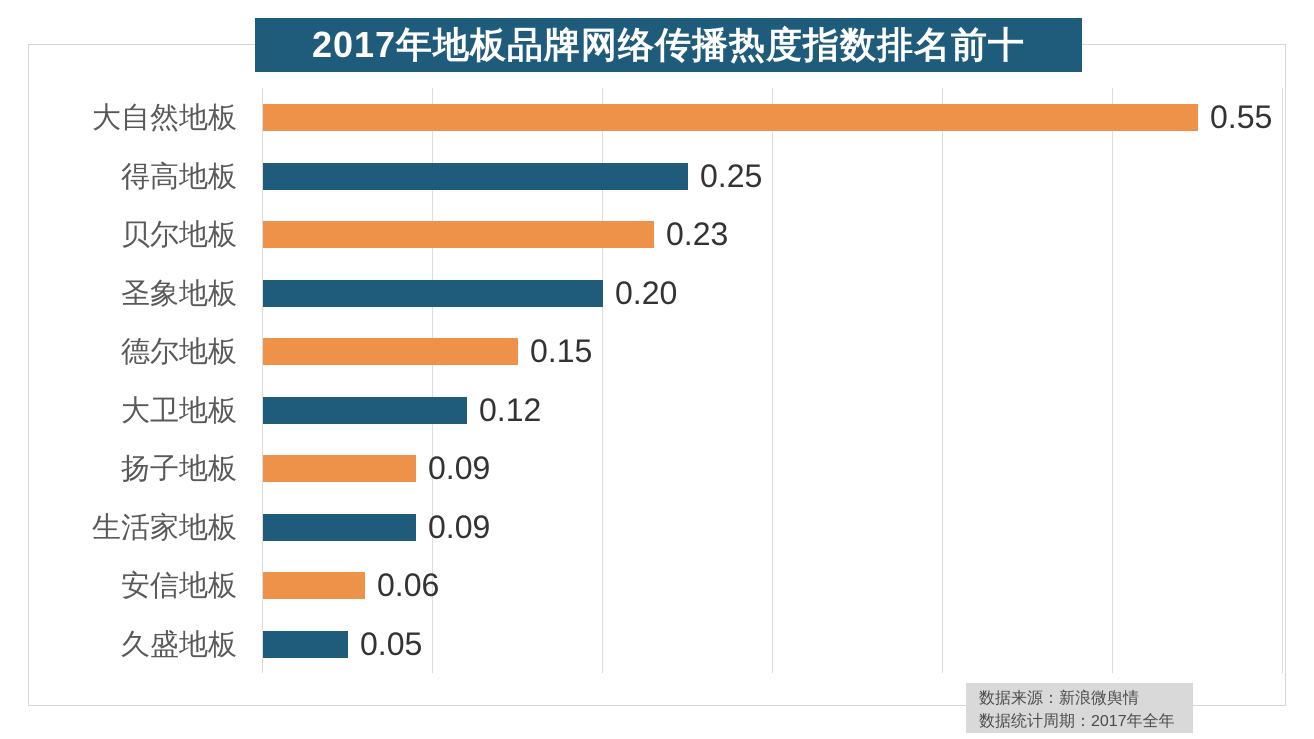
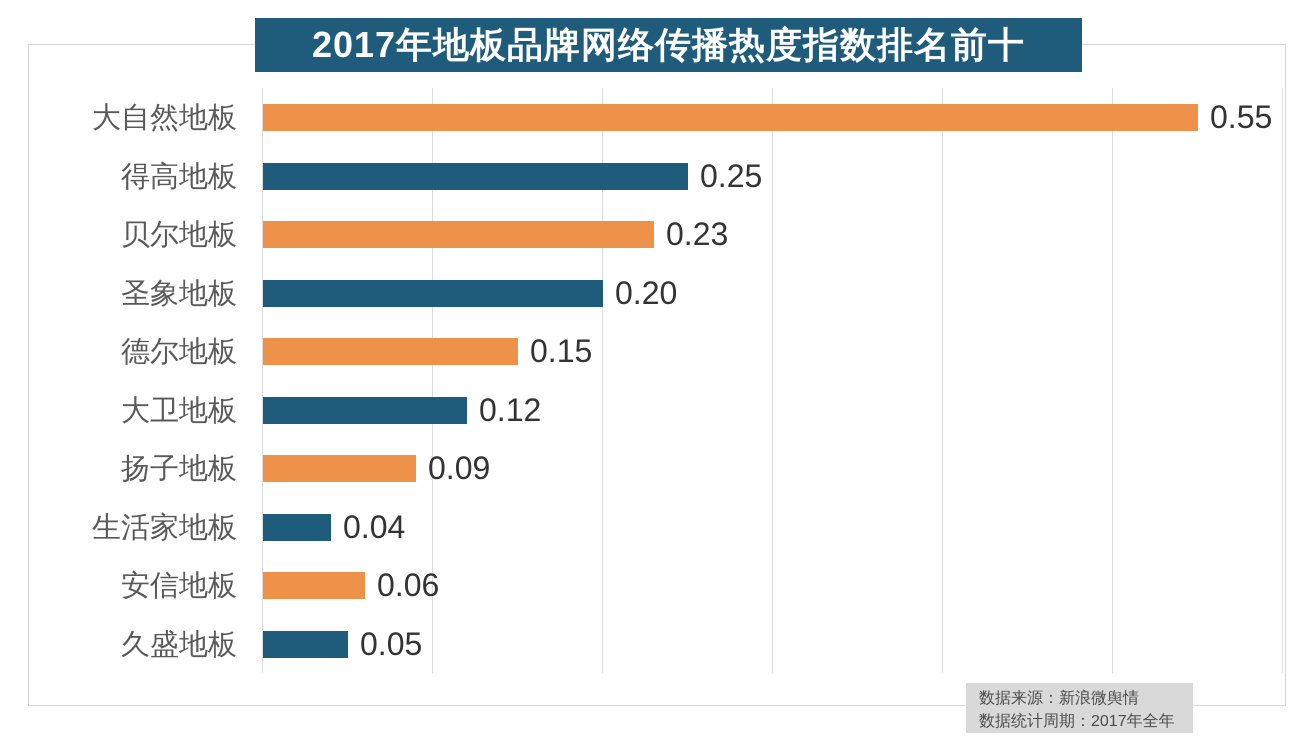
生活家地板: 0.09 -> 0.04
